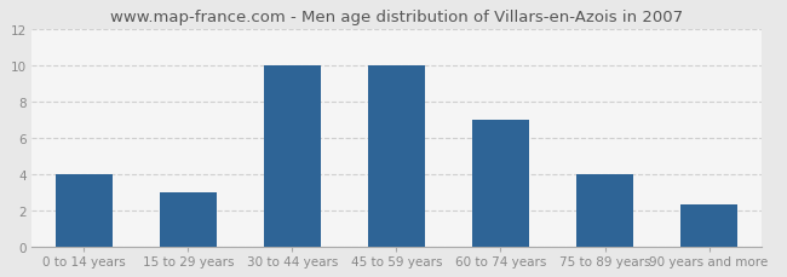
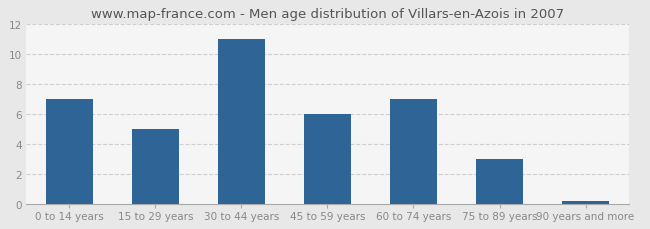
0 to 14 years: 4.0 -> 7.0
15 to 29 years: 3.0 -> 5.0
30 to 44 years: 10.0 -> 11.0
45 to 59 years: 10.0 -> 6.0
75 to 89 years: 4.0 -> 3.0
90 years and more: 2.3 -> 0.1
